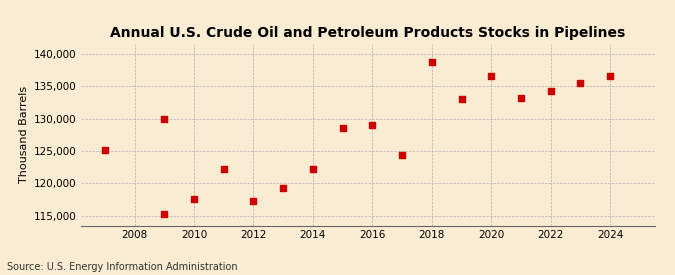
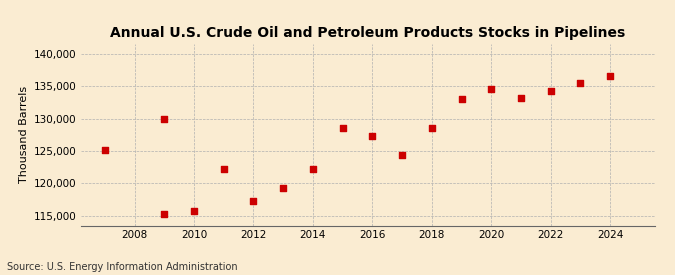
2010: 117,600 -> 115,700
2016: 129,000 -> 127,300
2018: 138,800 -> 128,600
2020: 136,600 -> 134,500
